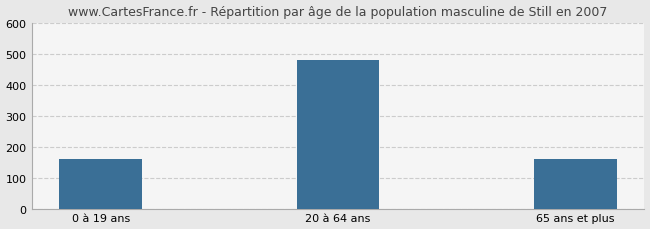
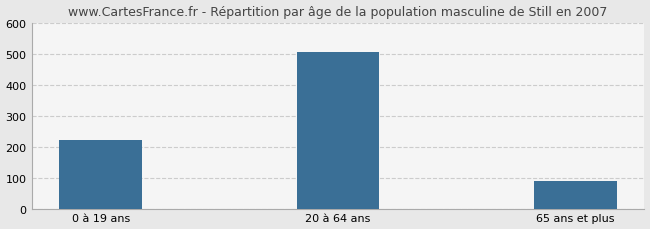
0 à 19 ans: 160 -> 221
20 à 64 ans: 480 -> 505
65 ans et plus: 160 -> 90
